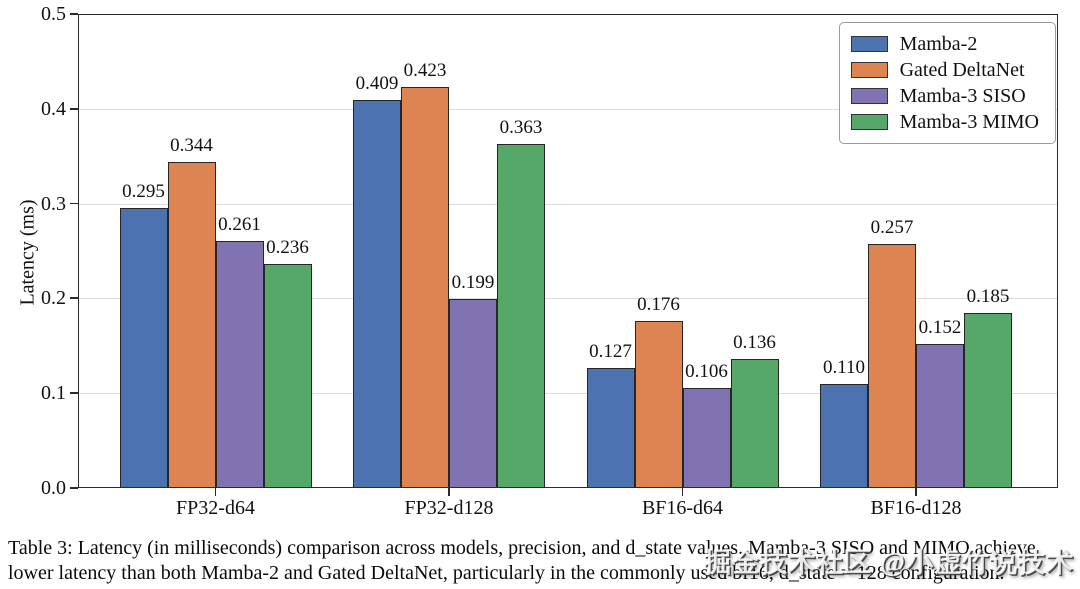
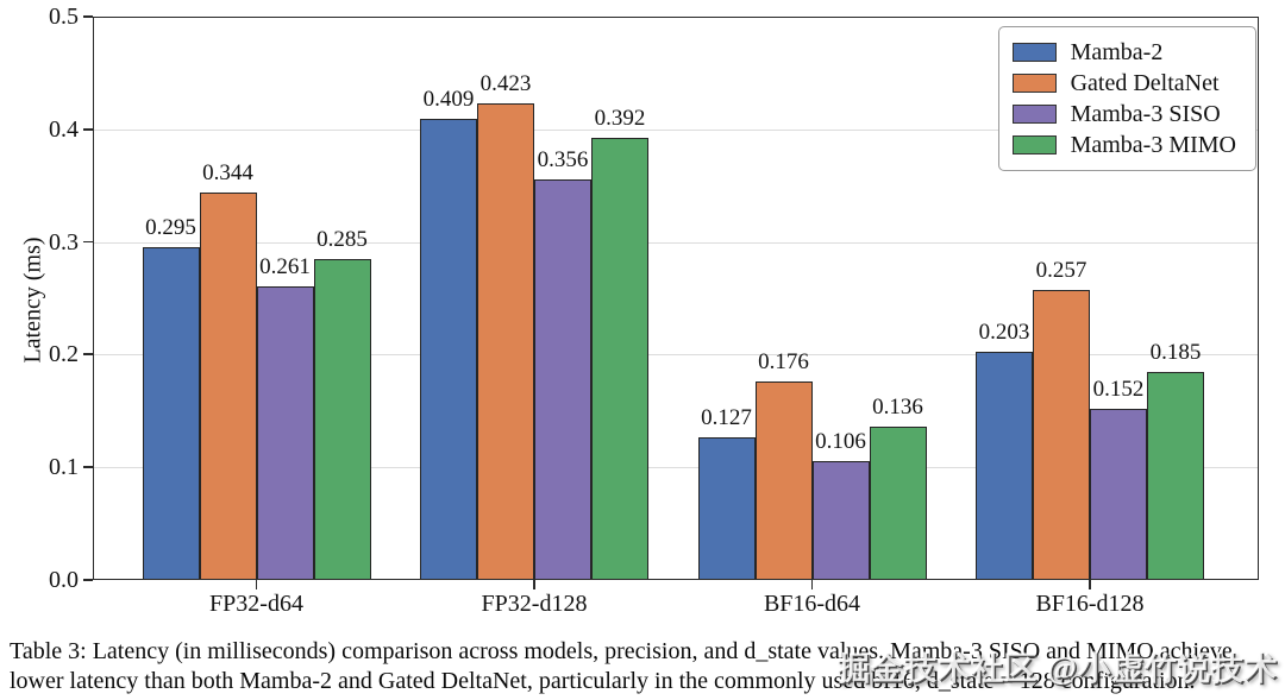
Mamba-3 MIMO/FP32-d64: 0.236 -> 0.285
Mamba-3 SISO/FP32-d128: 0.199 -> 0.356
Mamba-3 MIMO/FP32-d128: 0.363 -> 0.392
Mamba-2/BF16-d128: 0.110 -> 0.203
